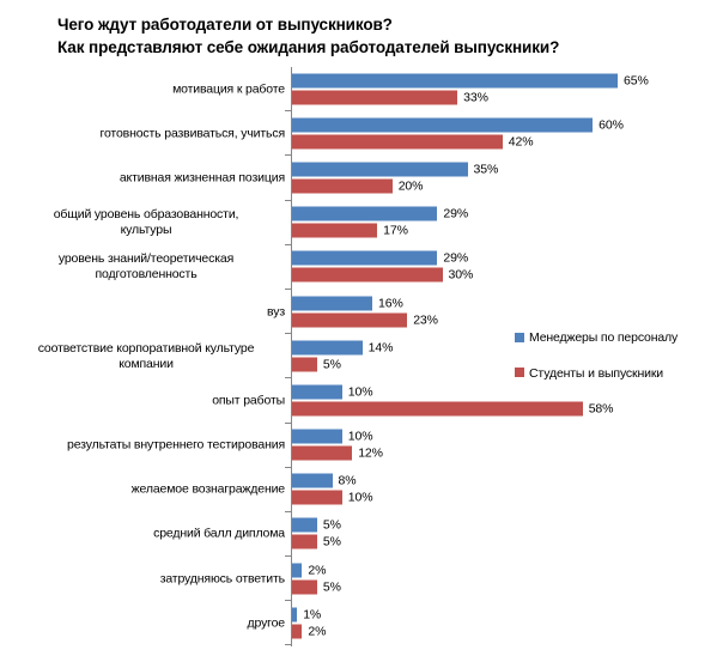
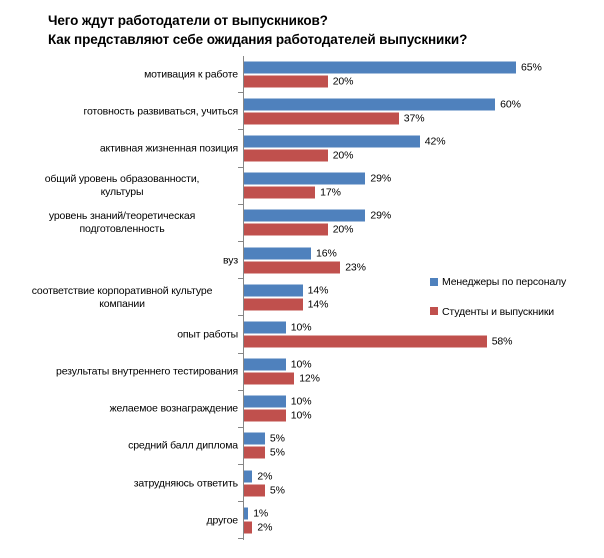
Студенты и выпускники/мотивация к работе: 33% -> 20%
Студенты и выпускники/готовность развиваться, учиться: 42% -> 37%
Менеджеры по персоналу/активная жизненная позиция: 35% -> 42%
Студенты и выпускники/уровень знаний/теоретическая подготовленность: 30% -> 20%
Студенты и выпускники/соответствие корпоративной культуре компании: 5% -> 14%
Менеджеры по персоналу/желаемое вознаграждение: 8% -> 10%
